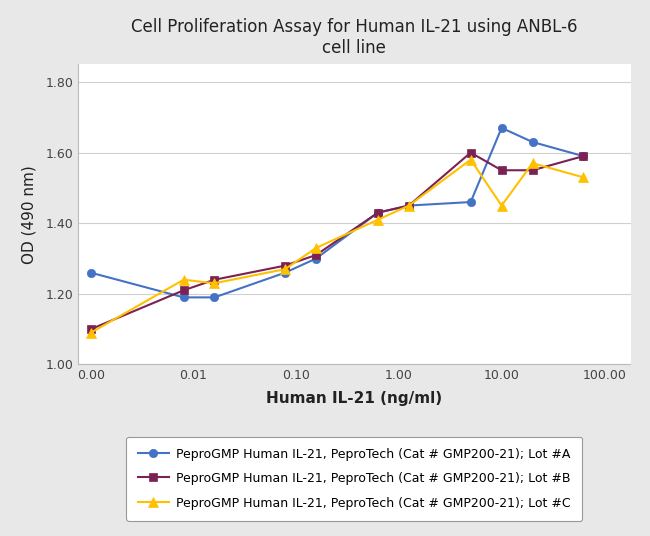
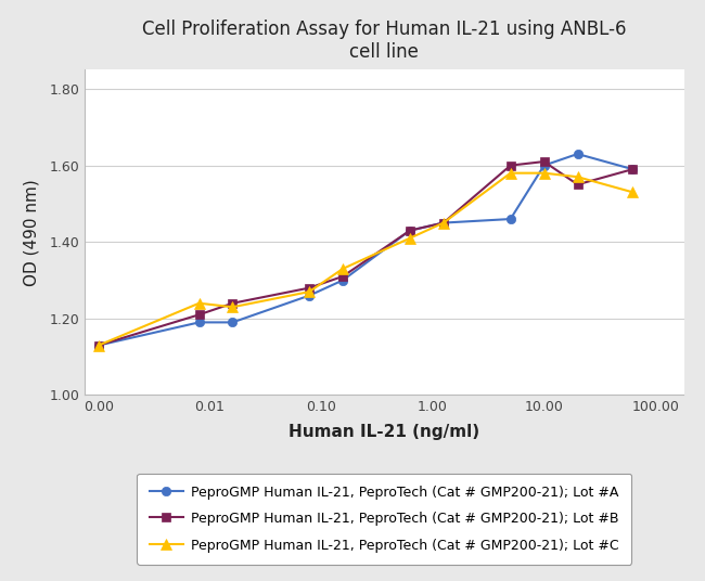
PeproGMP Human IL-21, PeproTech (Cat # GMP200-21); Lot #A/0.00: 1.26 -> 1.13
PeproGMP Human IL-21, PeproTech (Cat # GMP200-21); Lot #B/0.00: 1.10 -> 1.13
PeproGMP Human IL-21, PeproTech (Cat # GMP200-21); Lot #C/0.00: 1.09 -> 1.13
PeproGMP Human IL-21, PeproTech (Cat # GMP200-21); Lot #A/10.00: 1.67 -> 1.60
PeproGMP Human IL-21, PeproTech (Cat # GMP200-21); Lot #B/10.00: 1.55 -> 1.61
PeproGMP Human IL-21, PeproTech (Cat # GMP200-21); Lot #C/10.00: 1.45 -> 1.58
